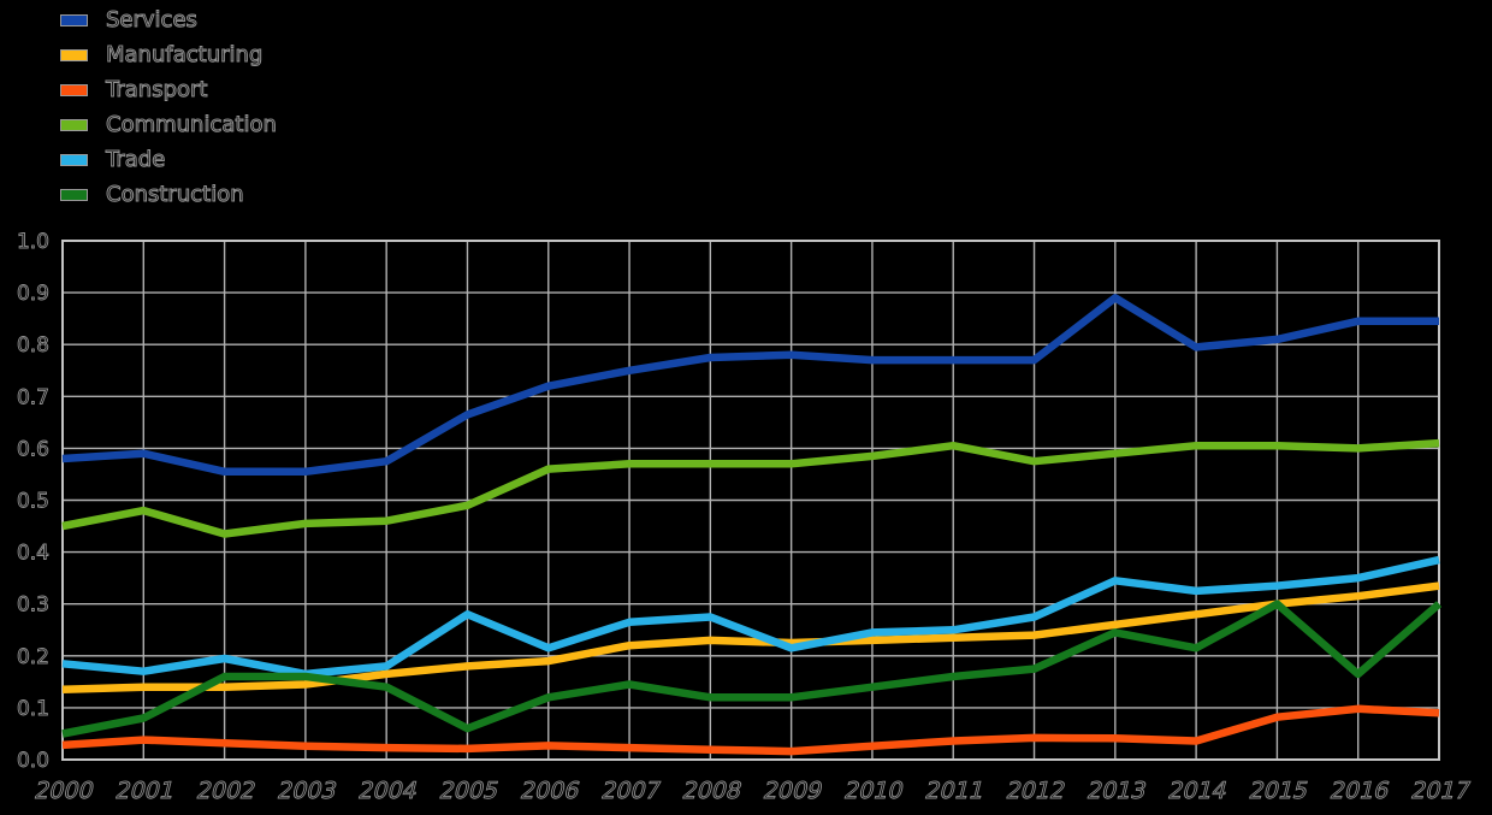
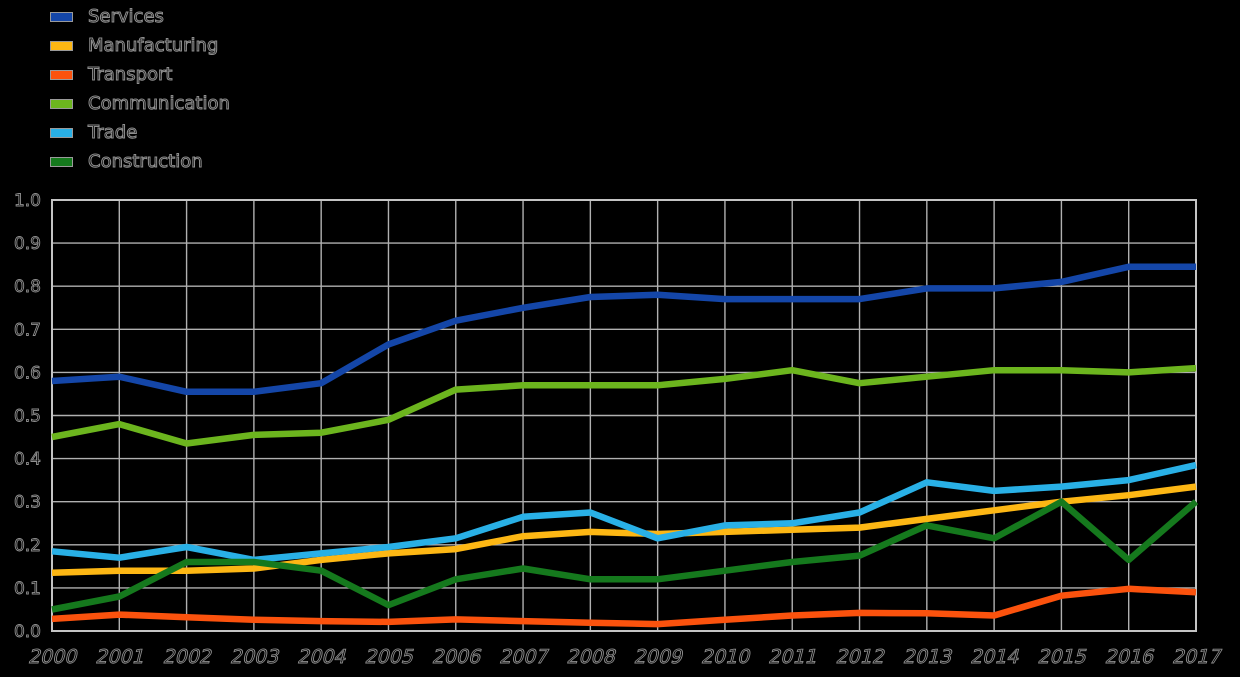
Trade/2005: 0.28 -> 0.20
Services/2013: 0.89 -> 0.80
